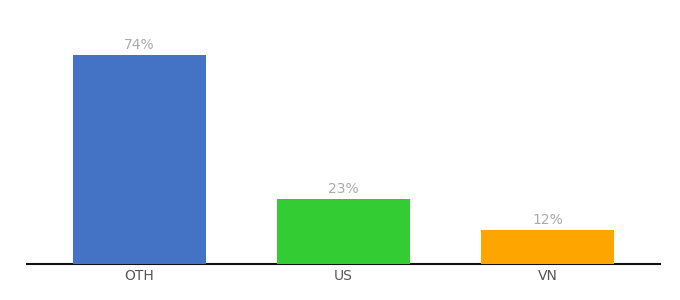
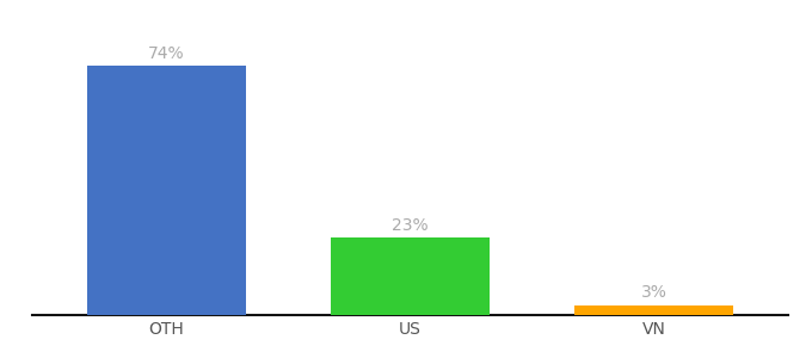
VN: 12% -> 3%
